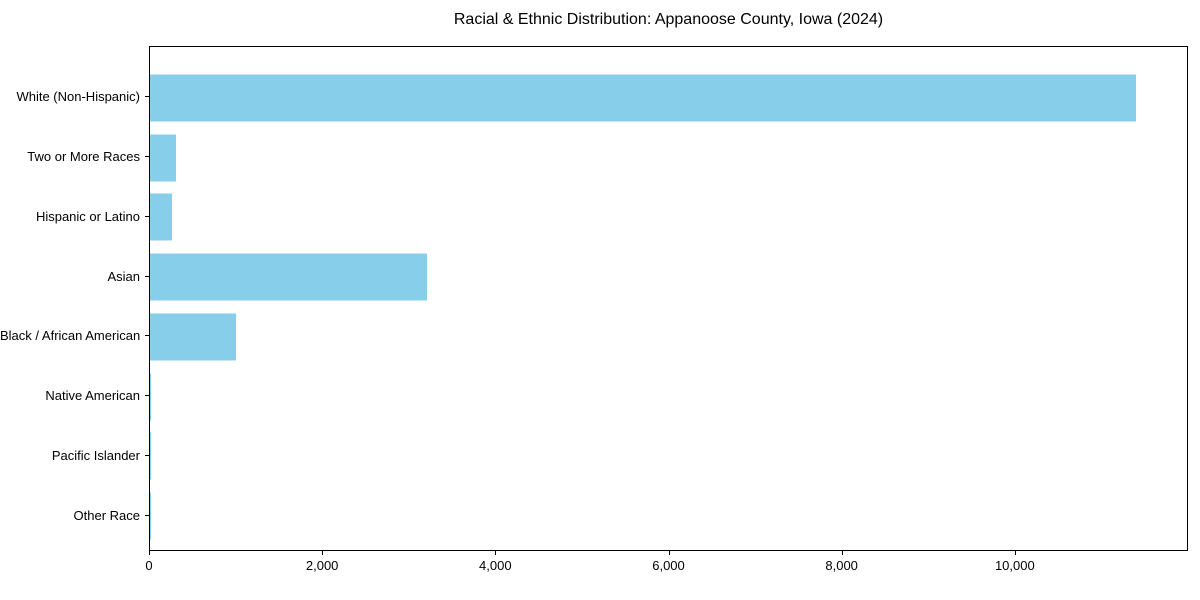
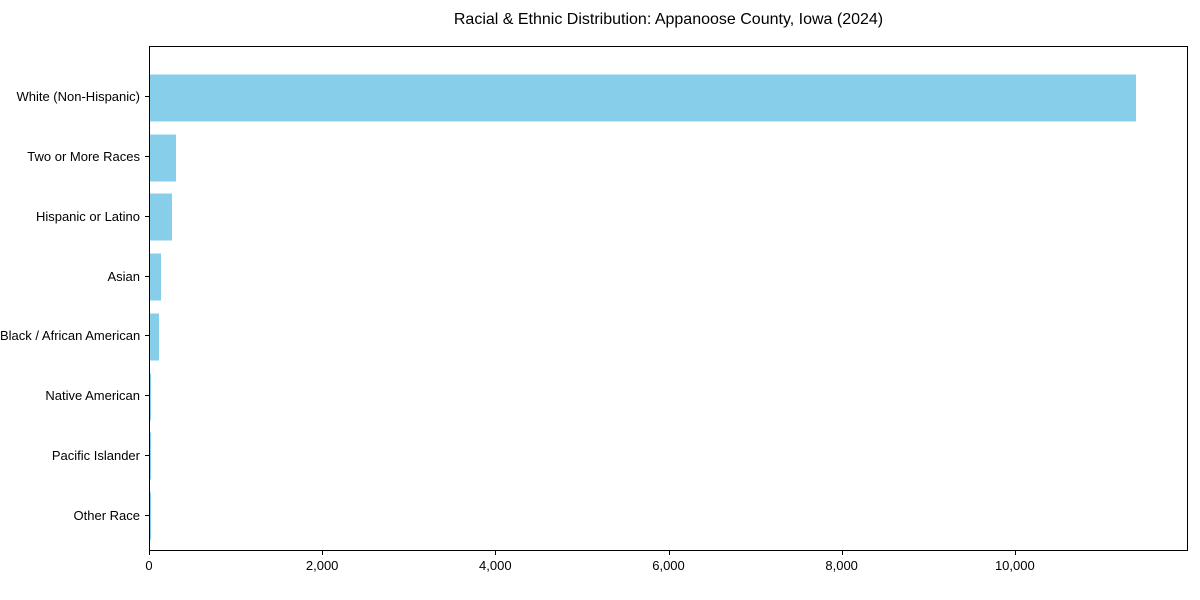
Asian: 3200 -> 100
Black / African American: 1000 -> 100
